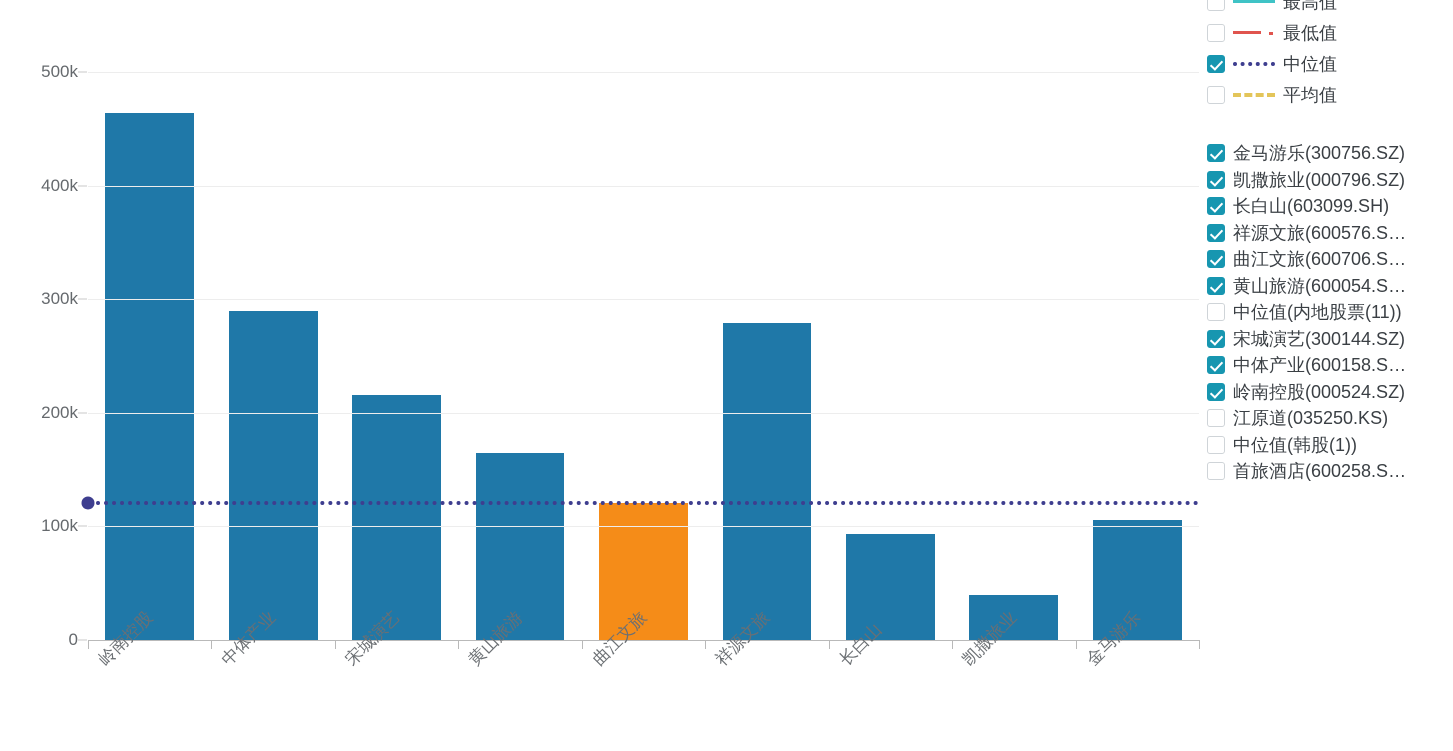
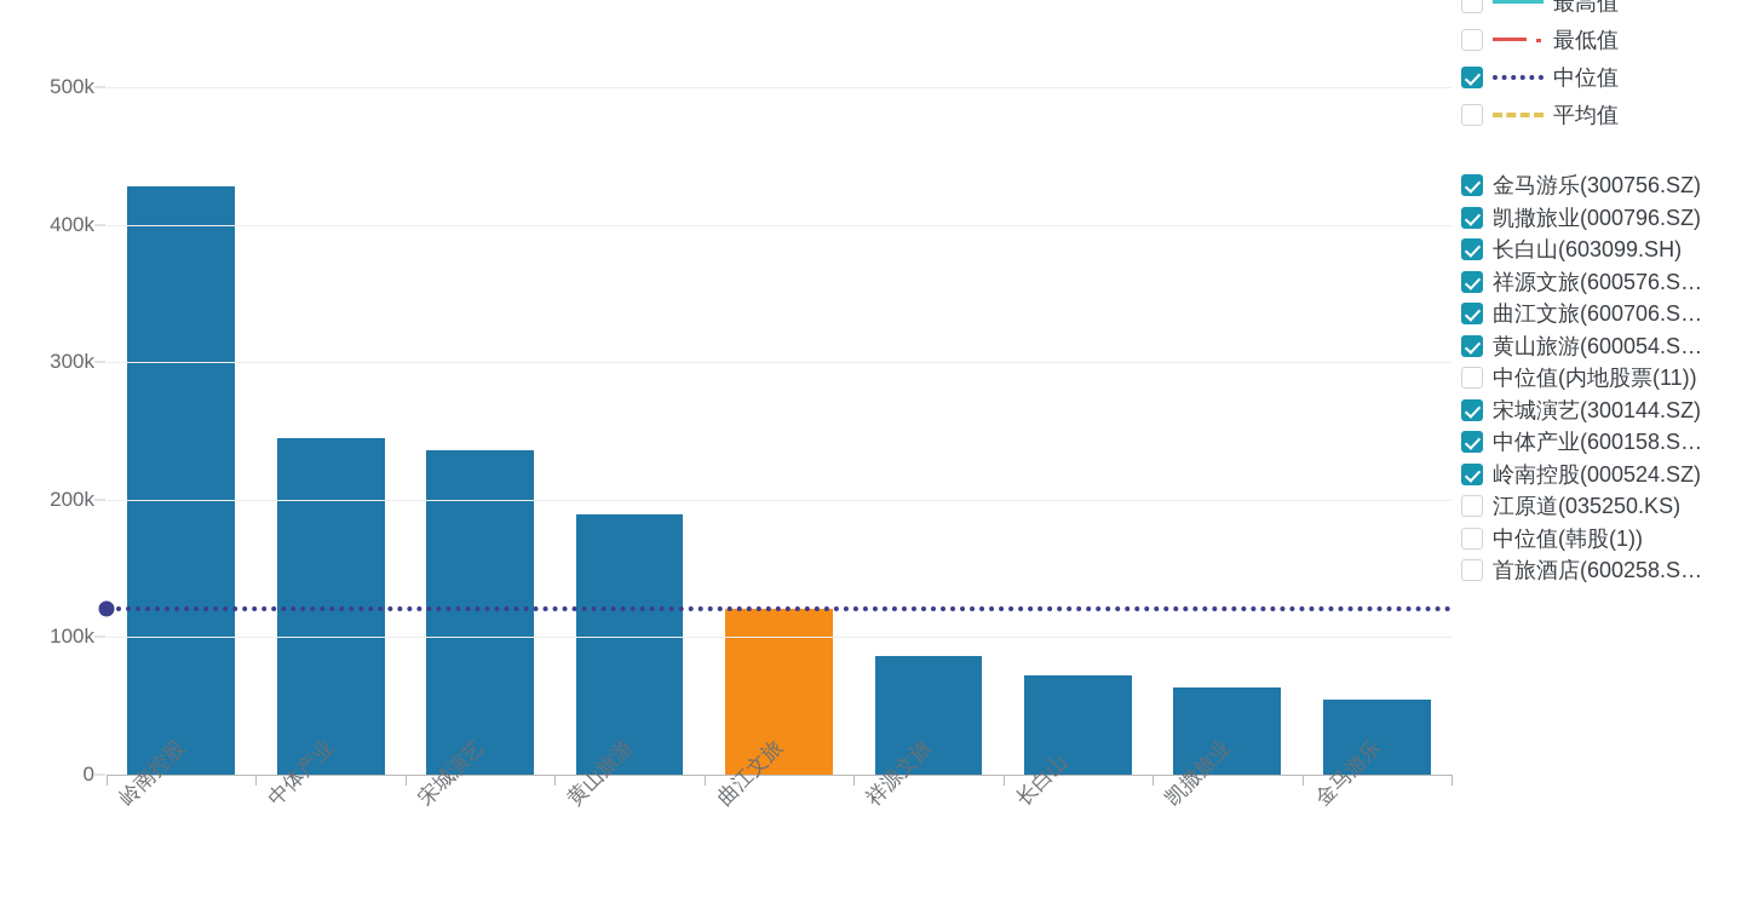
岭南控股: 464k -> 428k
中体产业: 290k -> 245k
宋城演艺: 216k -> 236k
黄山旅游: 165k -> 189k
祥源文旅: 279k -> 86k
长白山: 93k -> 72k
凯撒旅业: 40k -> 63k
金马游乐: 106k -> 55k
